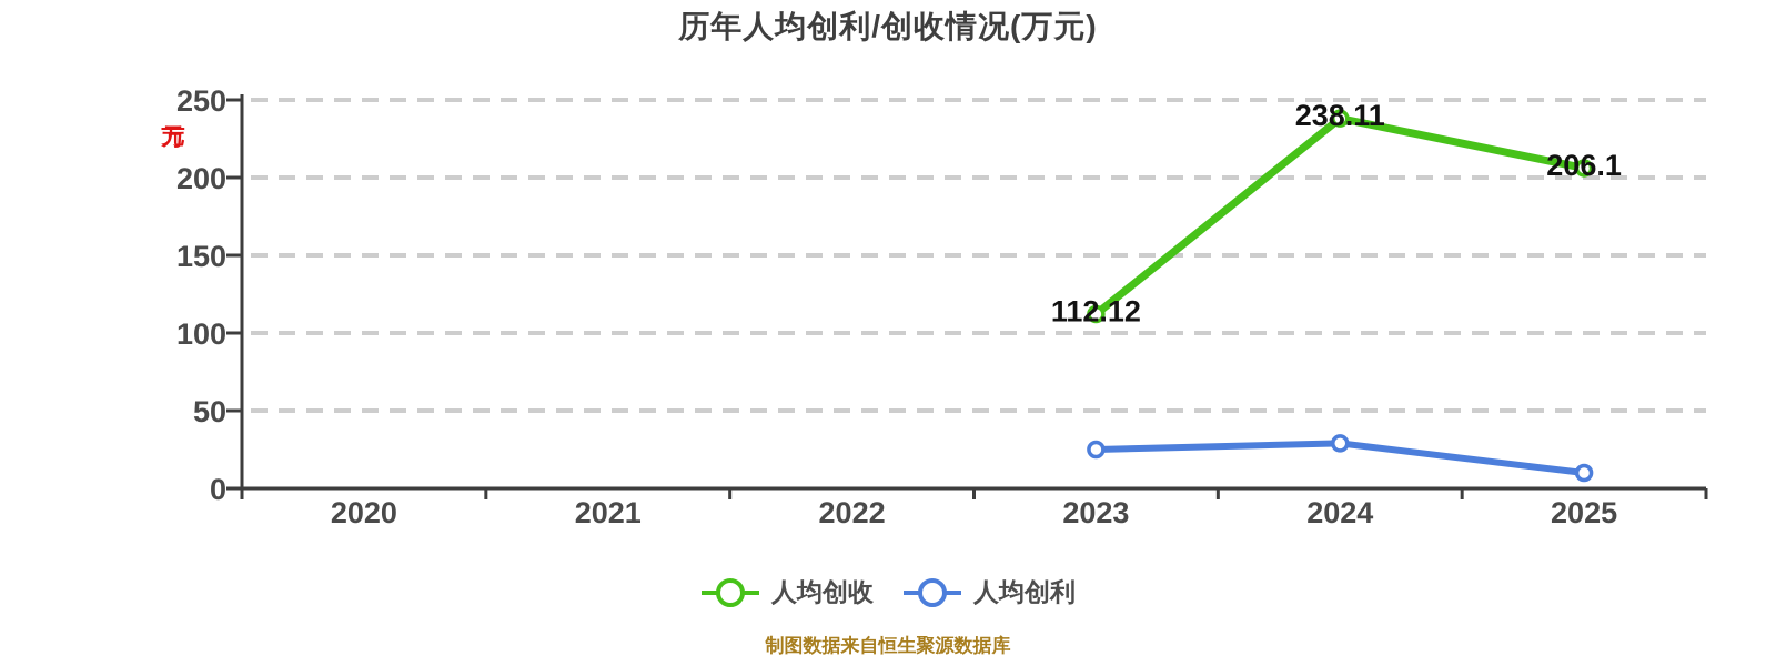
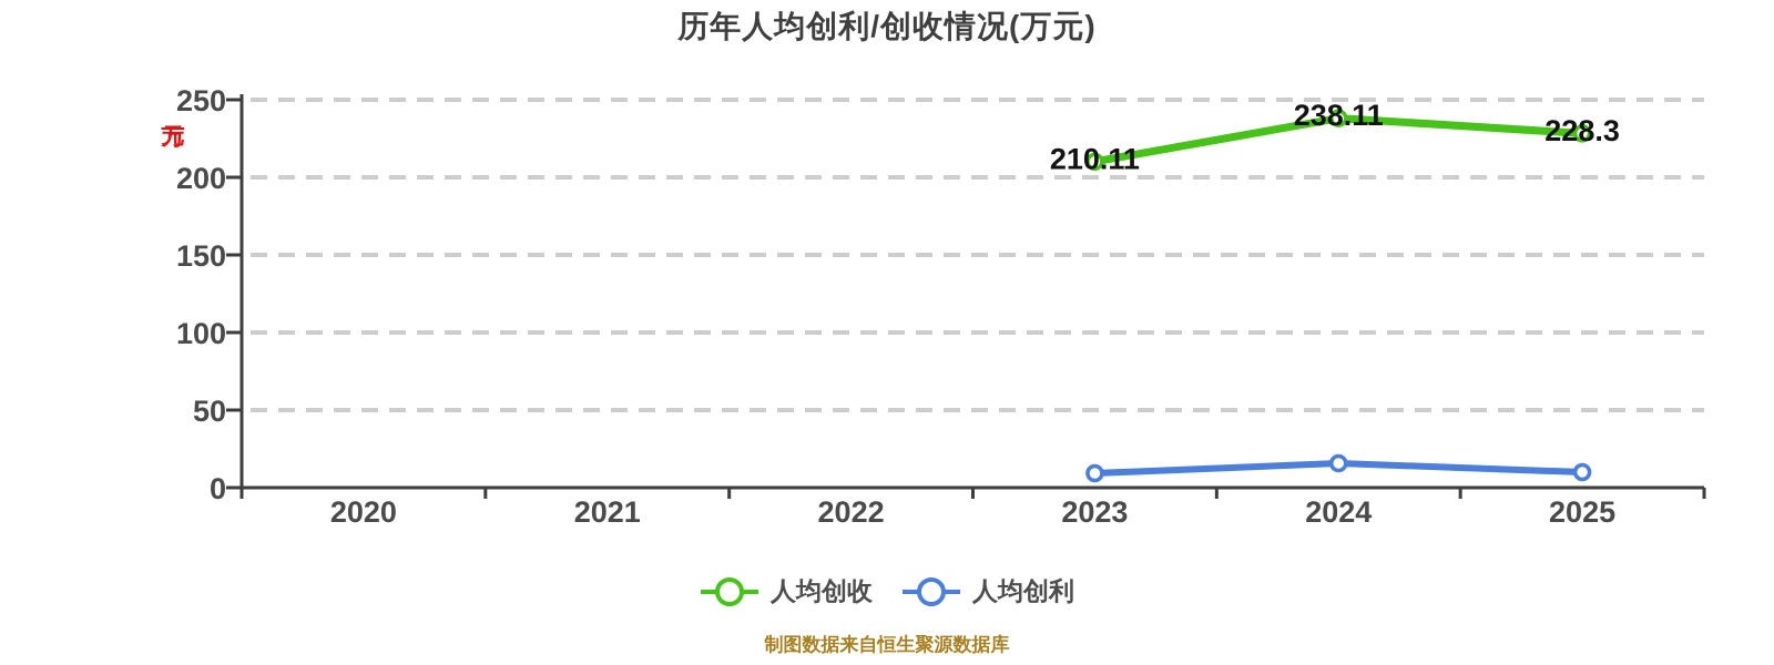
人均创收/2023: 112.12 -> 210.11
人均创利/2023: 25 -> 9
人均创利/2024: 29 -> 16
人均创收/2025: 206.1 -> 228.3
